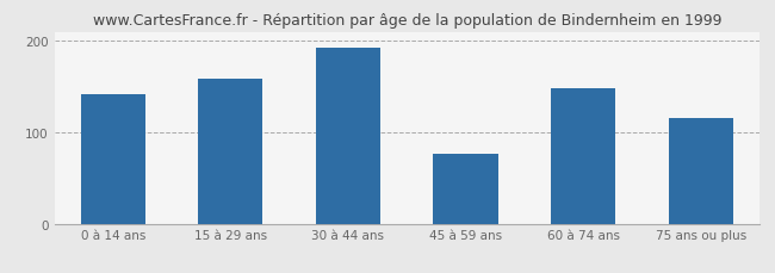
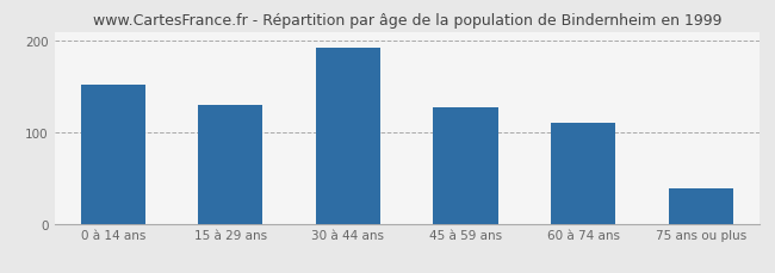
0 à 14 ans: 142 -> 152
15 à 29 ans: 158 -> 130
45 à 59 ans: 76 -> 127
60 à 74 ans: 148 -> 111
75 ans ou plus: 116 -> 38
